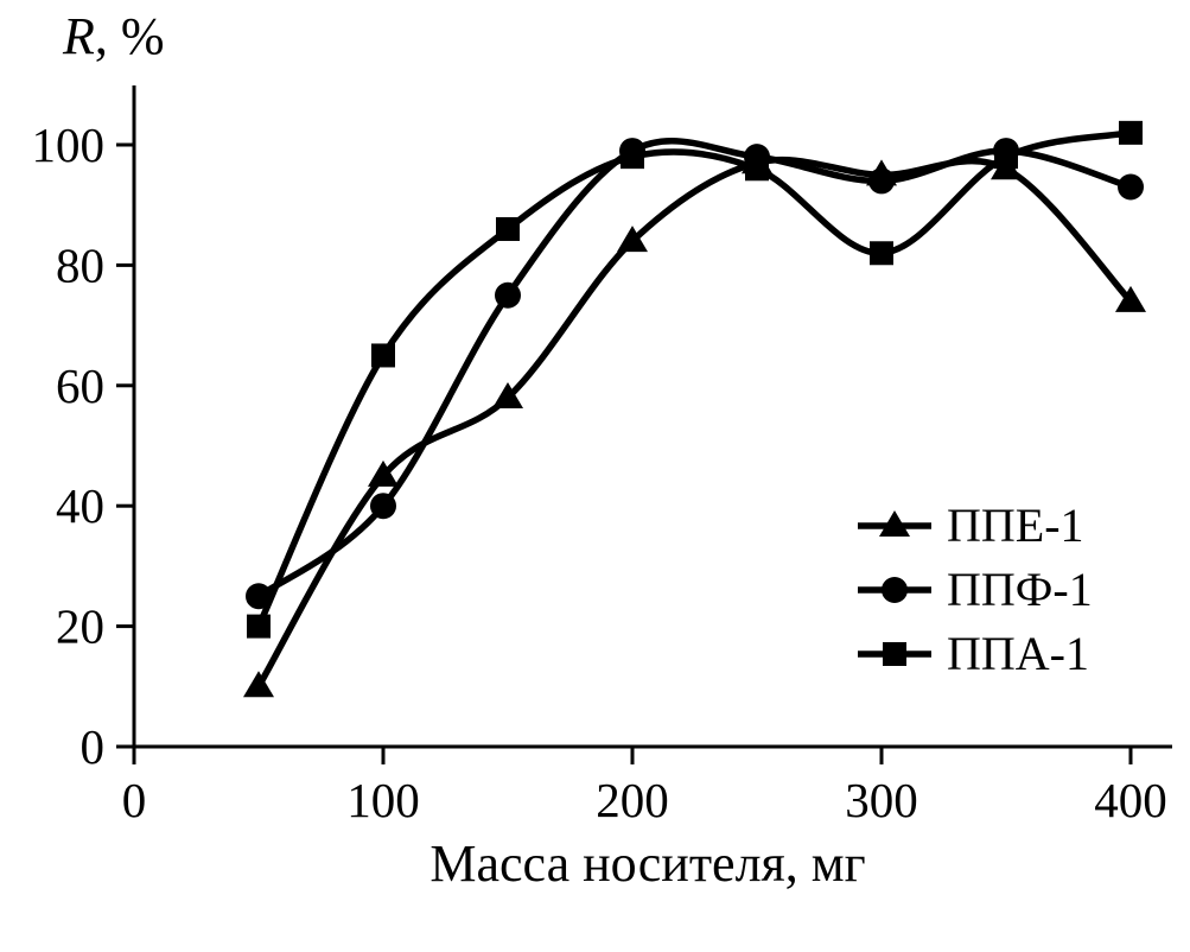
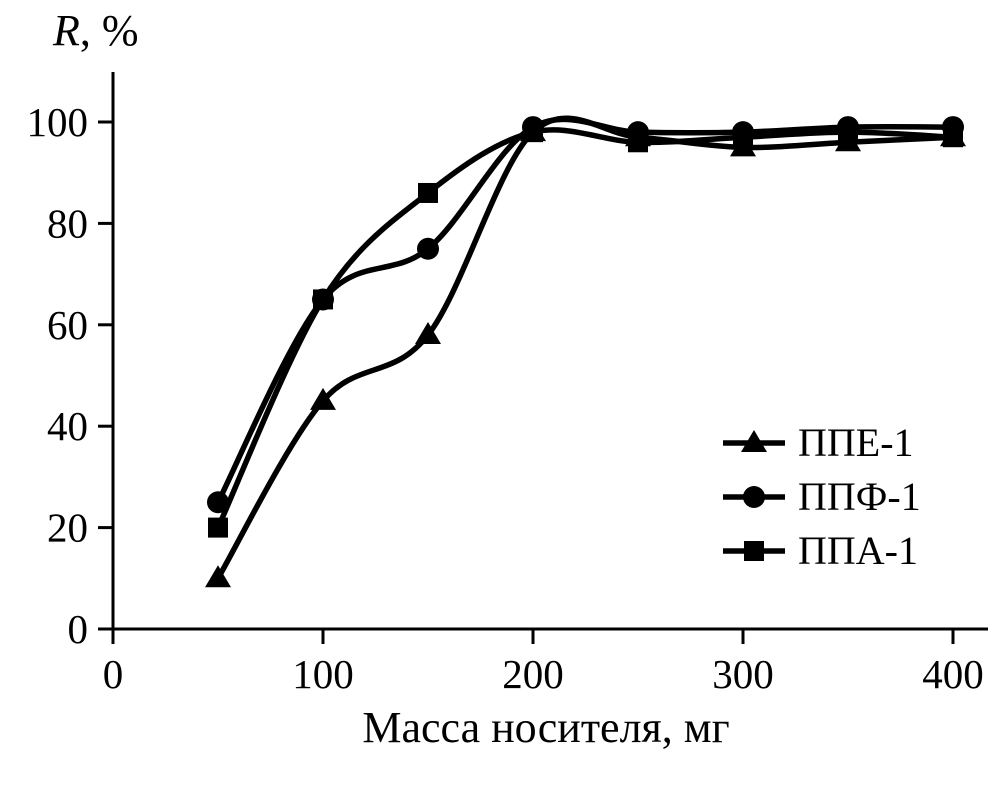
ППФ-1/100: 40 -> 65
ППЕ-1/200: 84 -> 98
ППФ-1/300: 94 -> 98
ППА-1/300: 82 -> 97
ППЕ-1/400: 74 -> 97
ППФ-1/400: 93 -> 99
ППА-1/400: 102 -> 97
